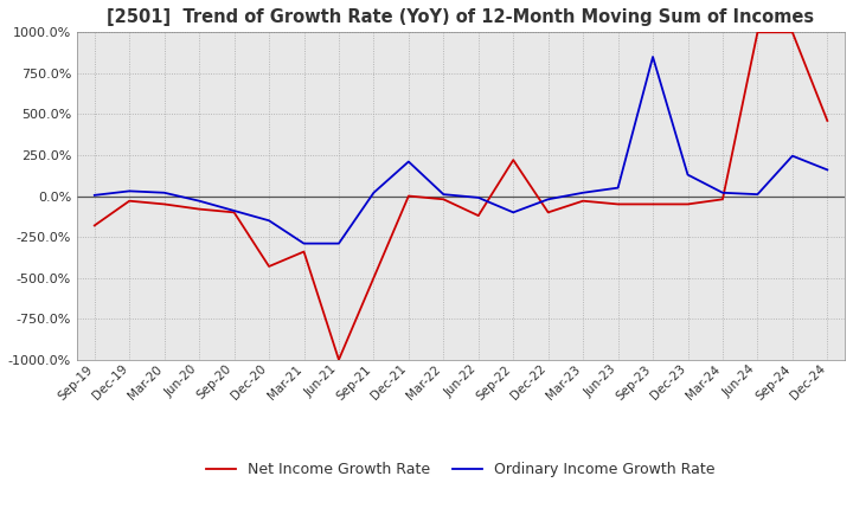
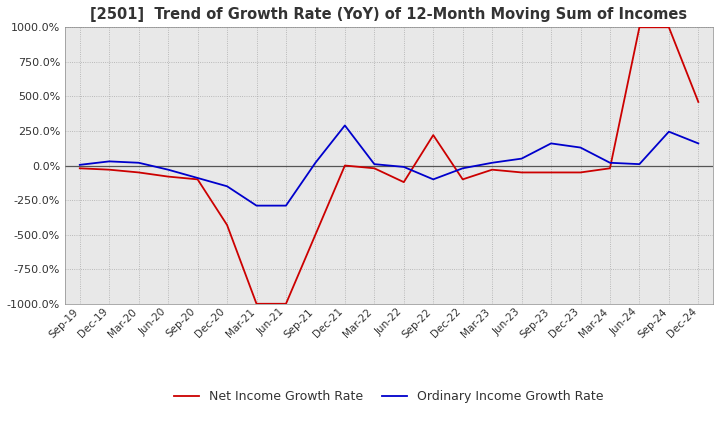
Net Income Growth Rate/Sep-19: -180% -> -20%
Net Income Growth Rate/Mar-21: -340% -> -1000%
Ordinary Income Growth Rate/Dec-21: 210% -> 290%
Ordinary Income Growth Rate/Sep-23: 850% -> 160%
